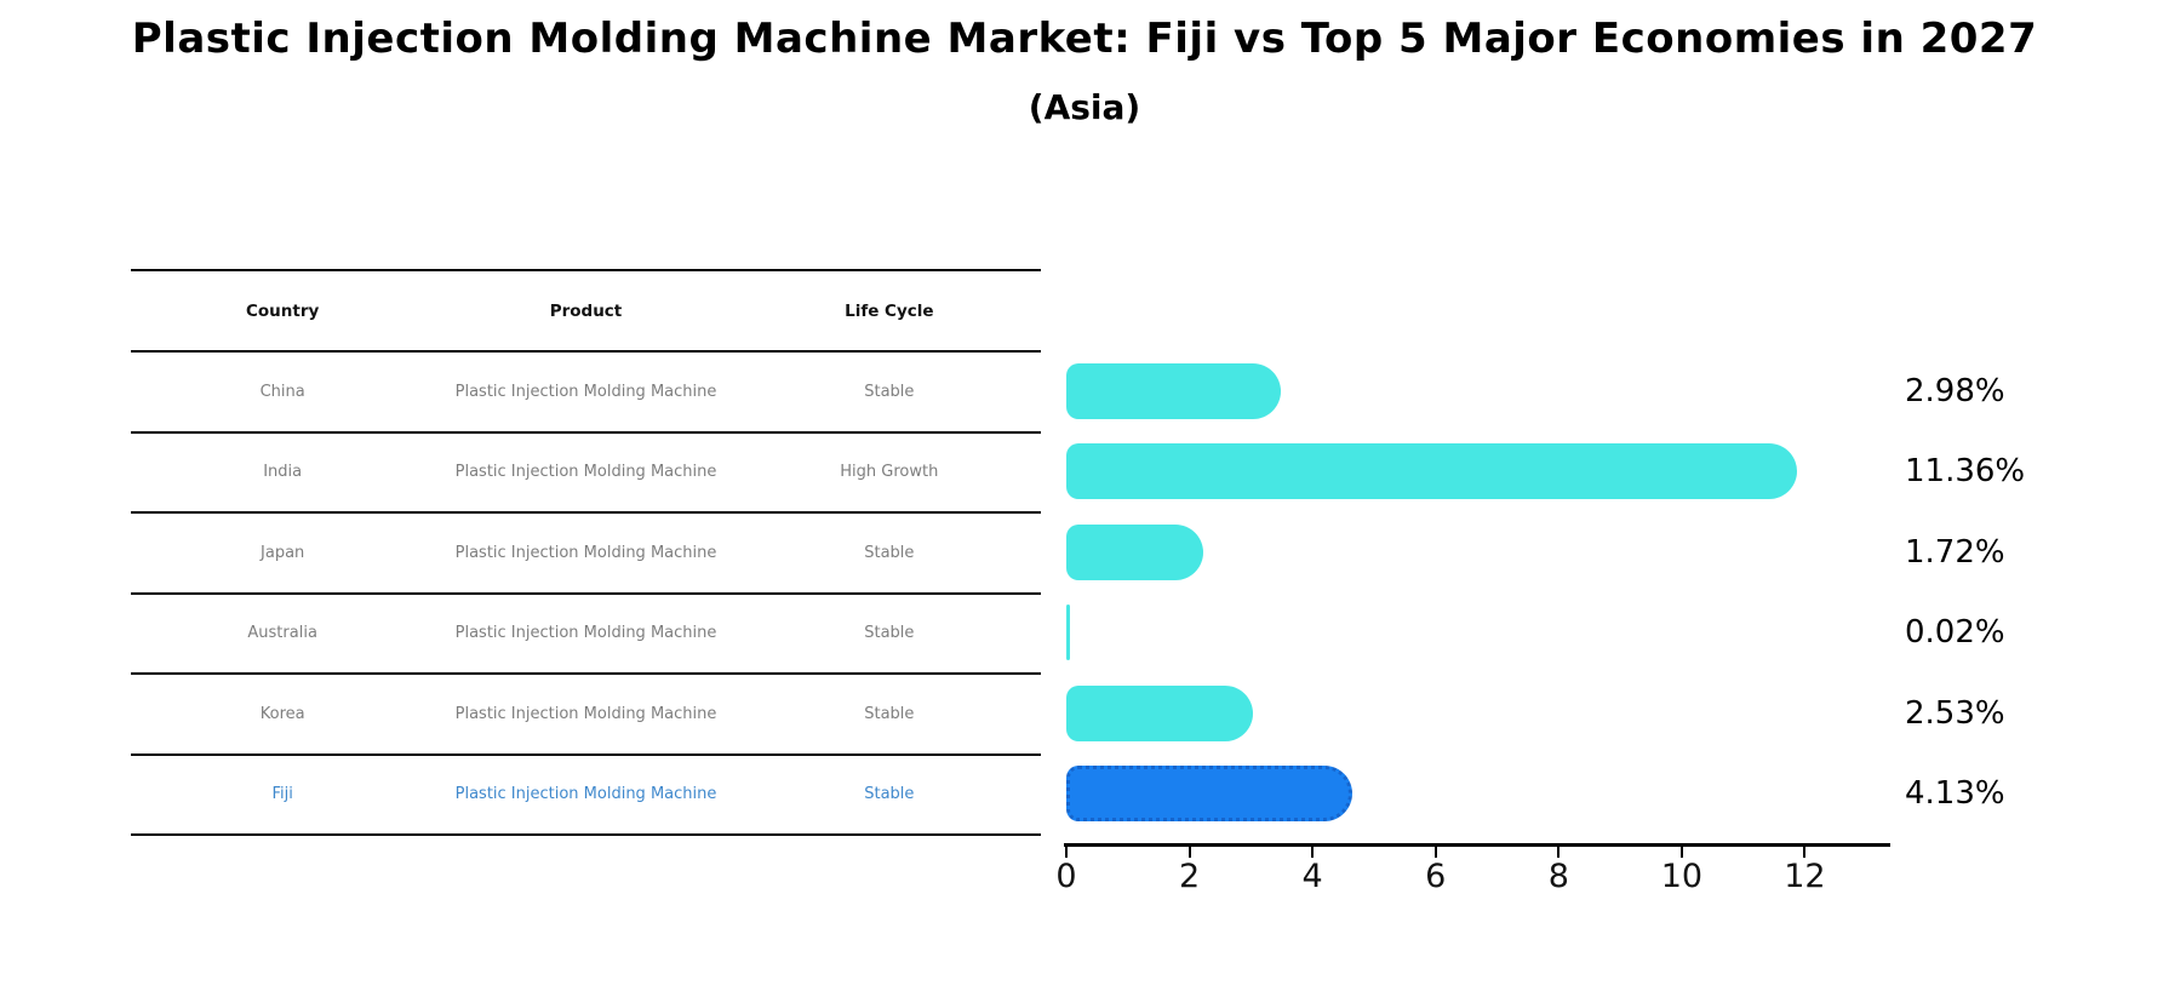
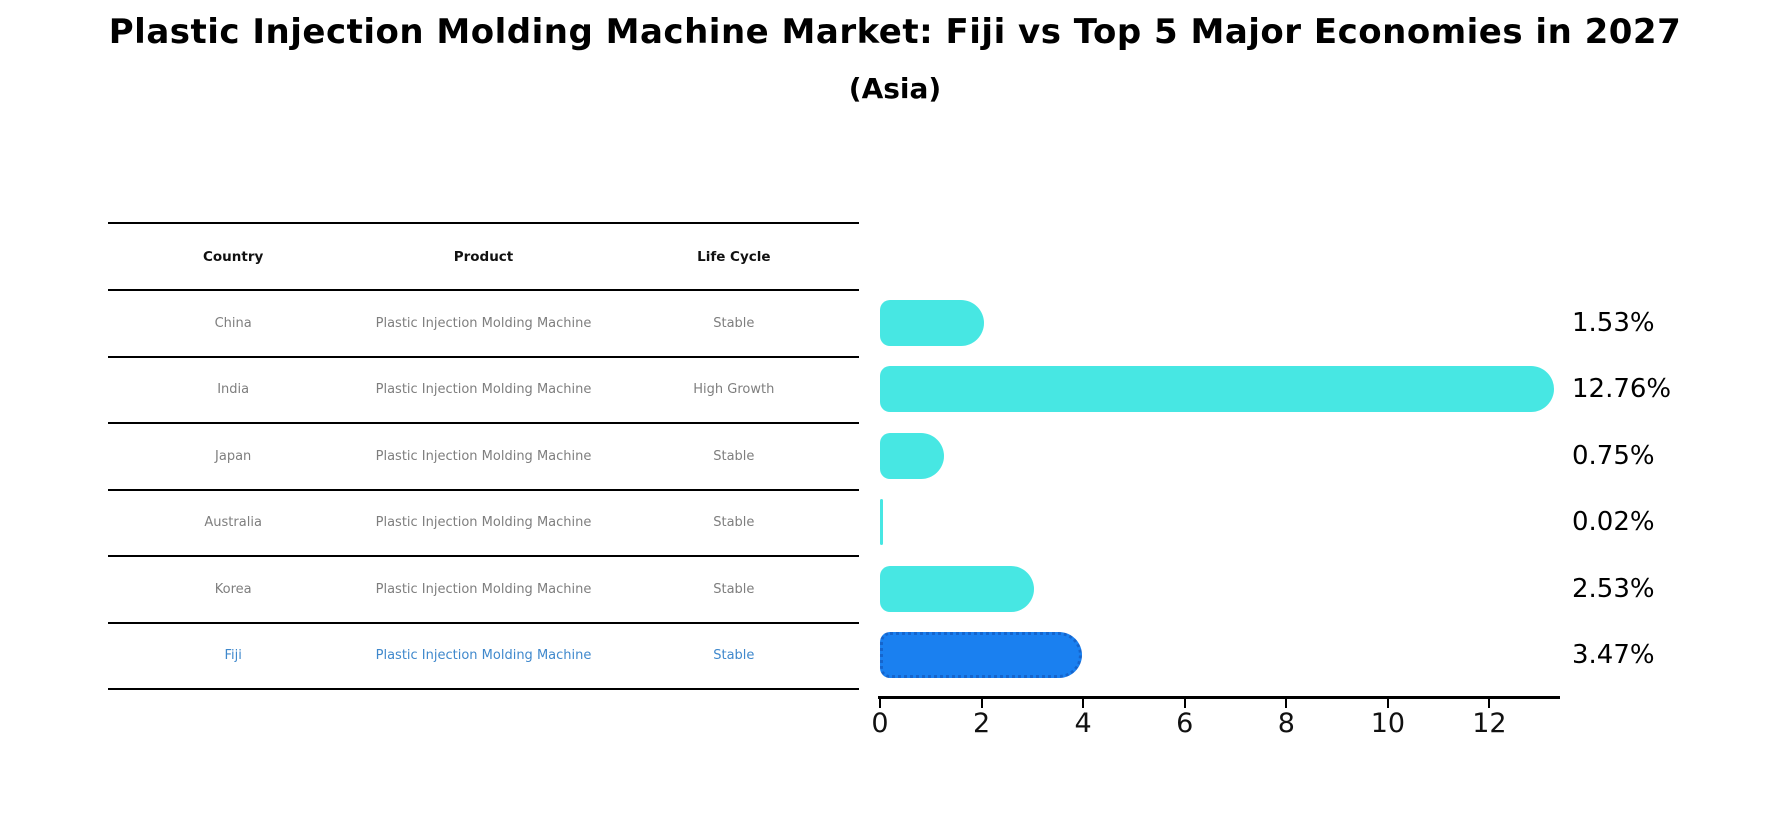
China: 2.98% -> 1.53%
India: 11.36% -> 12.76%
Japan: 1.72% -> 0.75%
Fiji: 4.13% -> 3.47%
